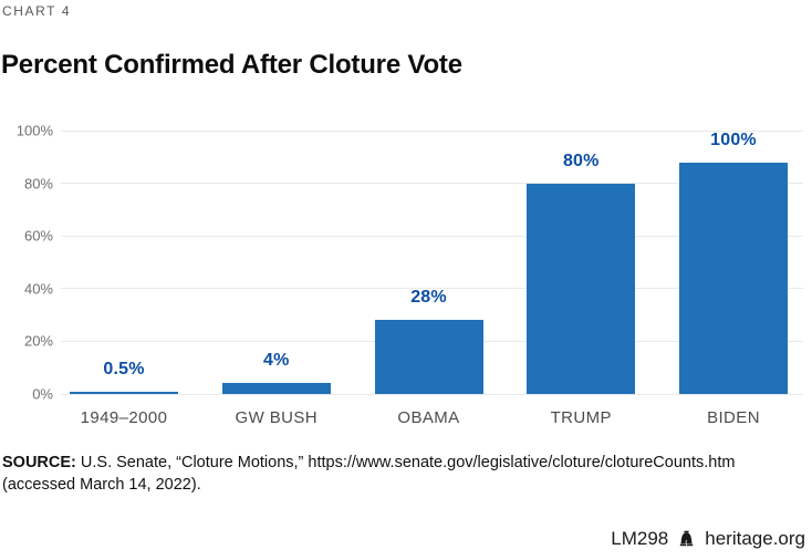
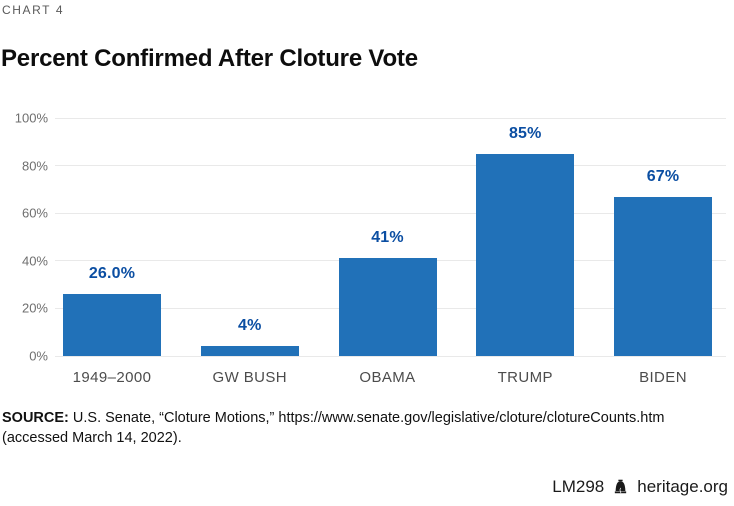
1949–2000: 0.5% -> 26.0%
OBAMA: 28% -> 41%
TRUMP: 80% -> 85%
BIDEN: 100% -> 67%
